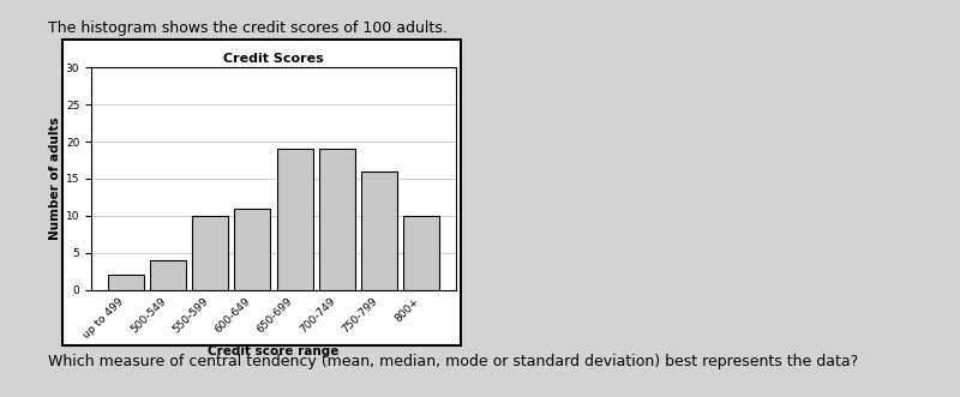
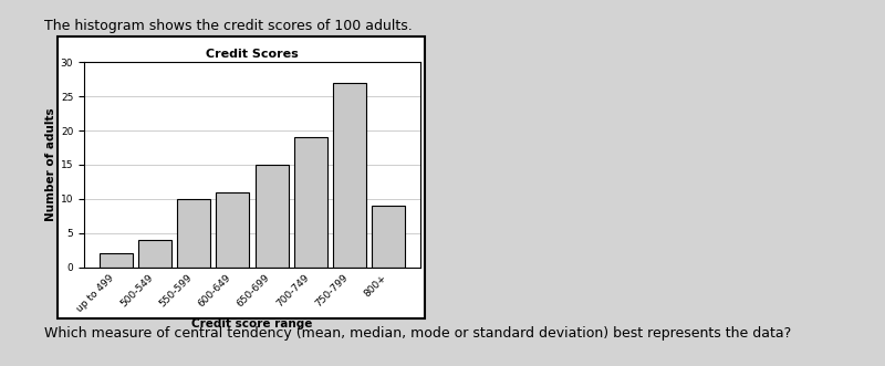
650-699: 19 -> 15
750-799: 16 -> 27
800+: 10 -> 9
